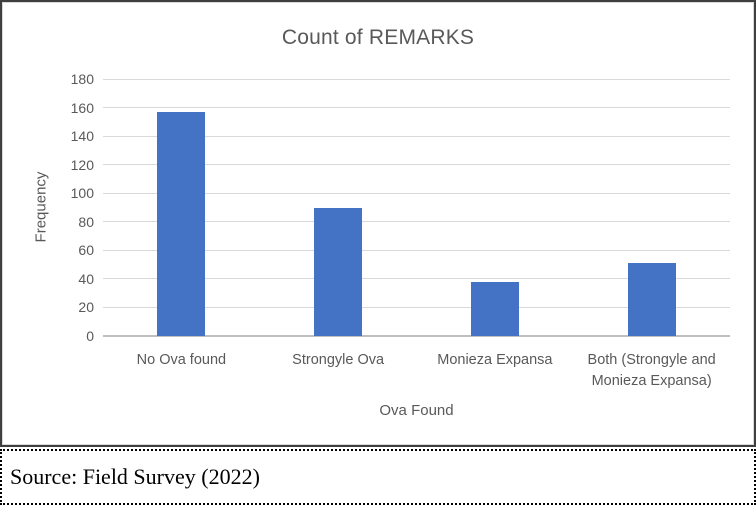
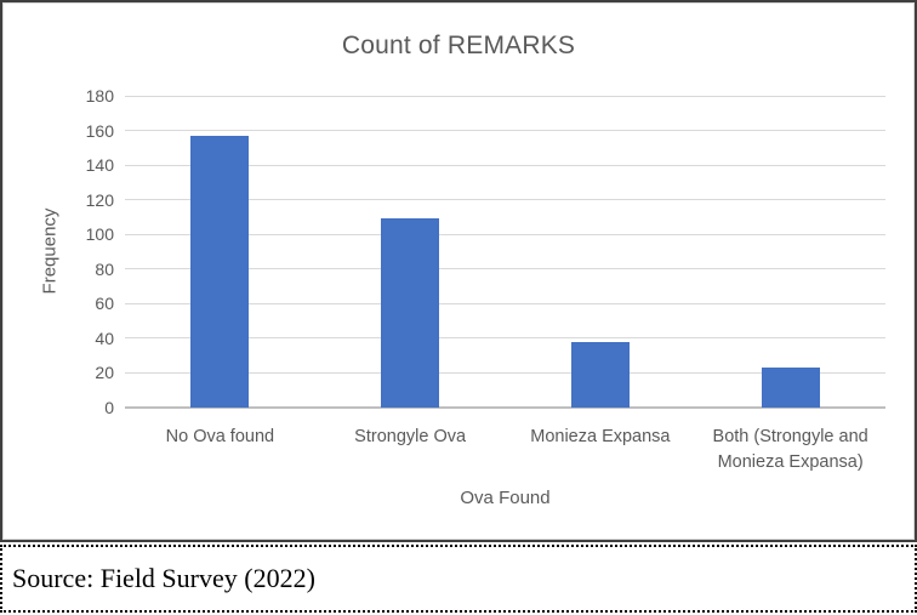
Strongyle Ova: 90 -> 109
Both (Strongyle and Monieza Expansa): 51 -> 23
